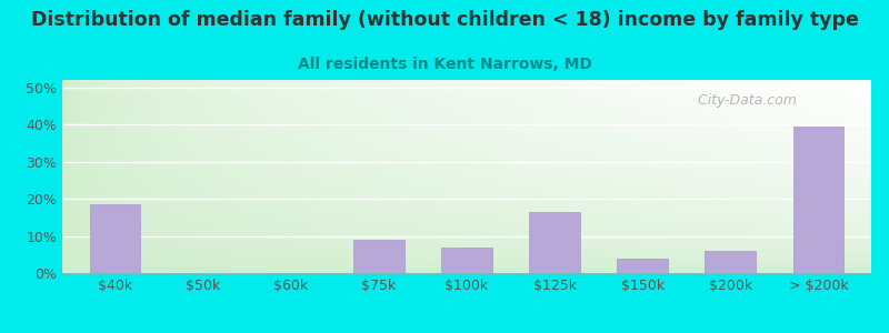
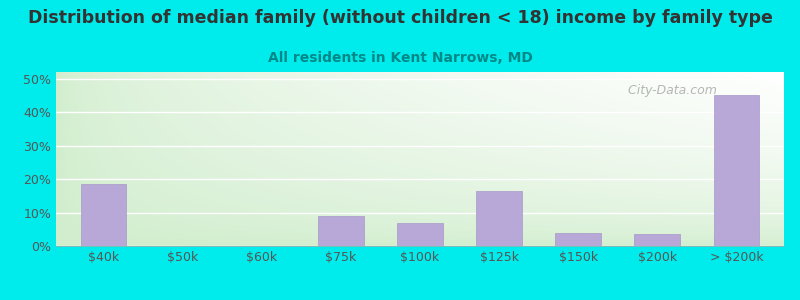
$200k: 6.0% -> 3.5%
> $200k: 39.5% -> 45.0%
